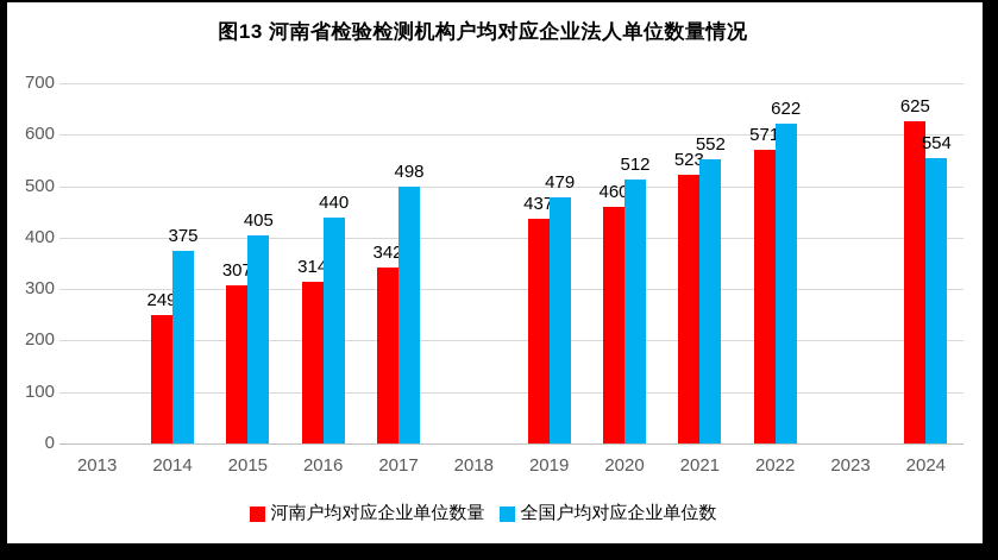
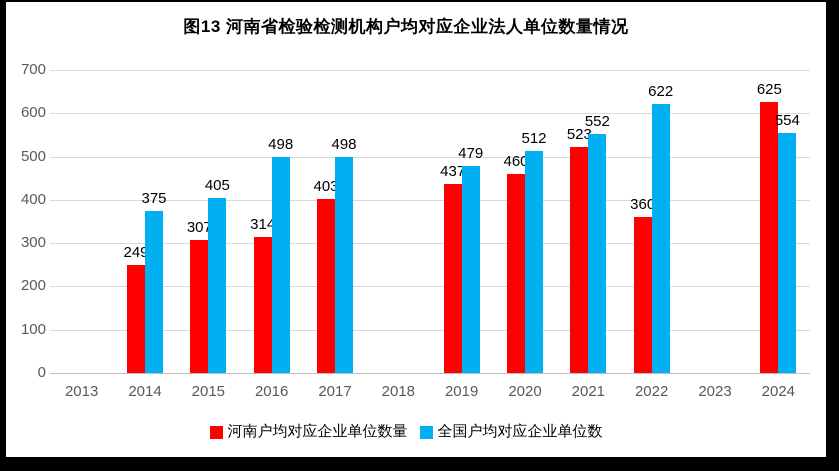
全国户均对应企业单位数/2016: 440 -> 498
河南户均对应企业单位数量/2017: 342 -> 403
河南户均对应企业单位数量/2022: 571 -> 360
